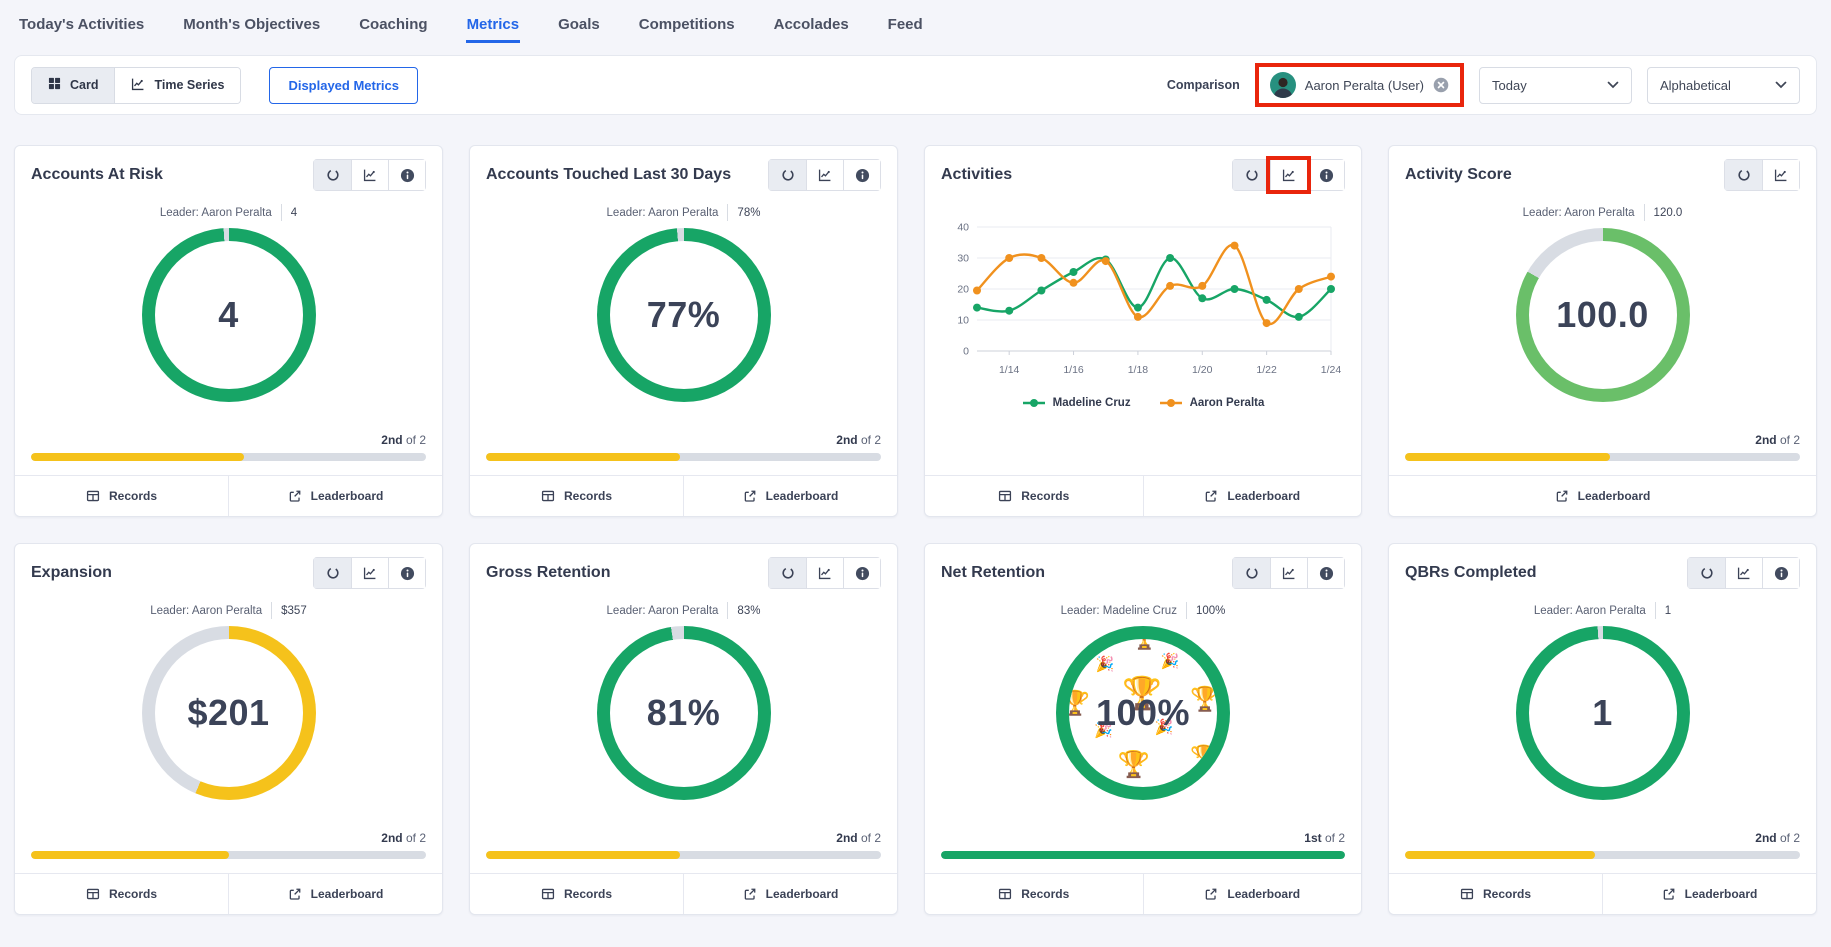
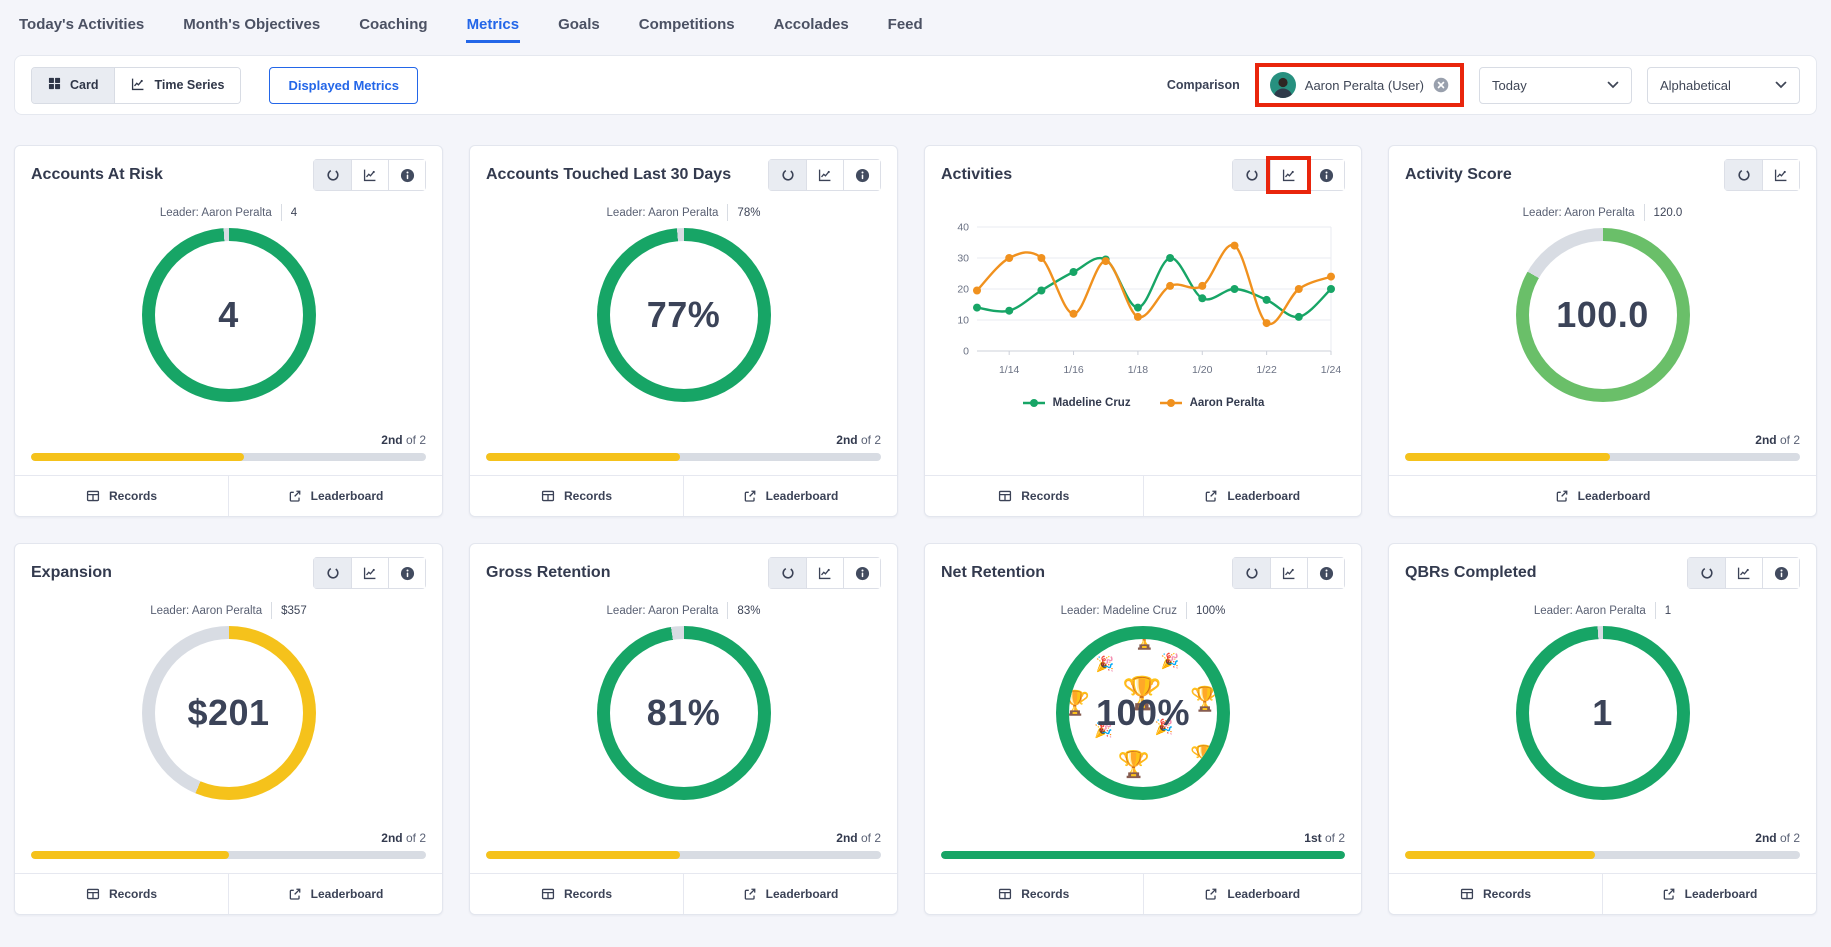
Aaron Peralta/1/16: 22 -> 12
